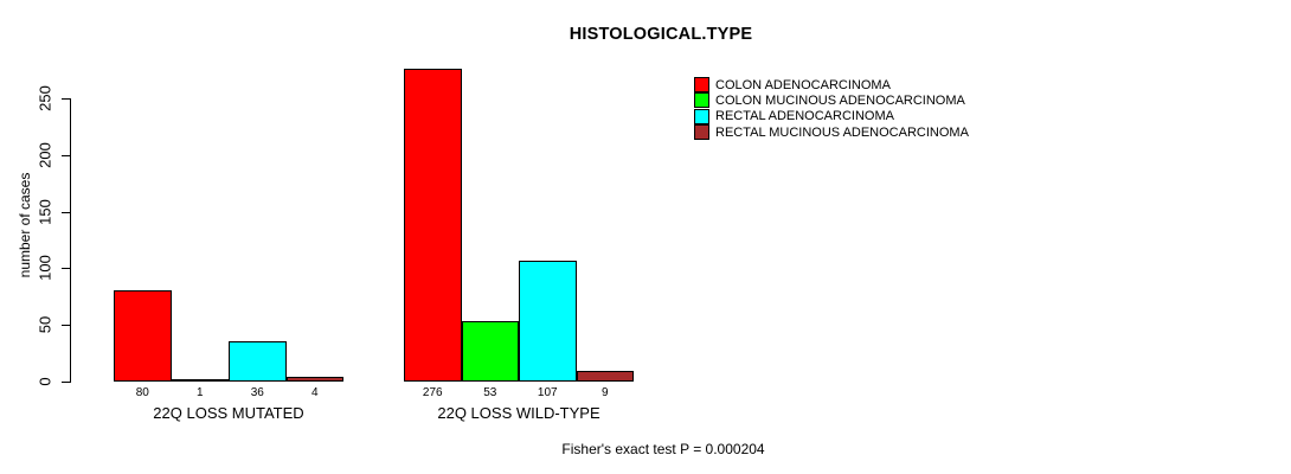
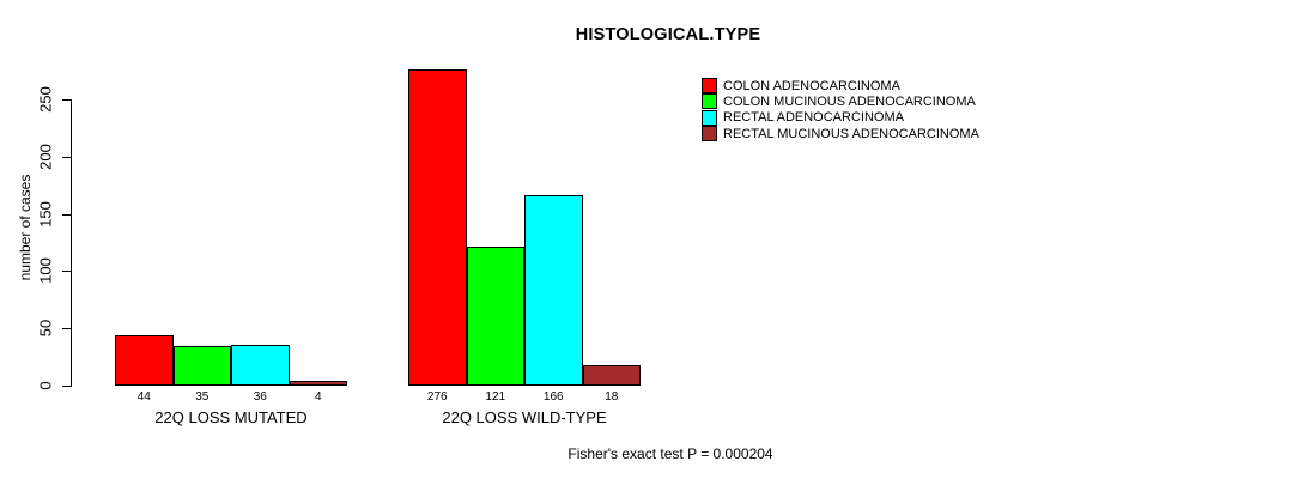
COLON ADENOCARCINOMA/22Q LOSS MUTATED: 80 -> 44
COLON MUCINOUS ADENOCARCINOMA/22Q LOSS MUTATED: 1 -> 35
COLON MUCINOUS ADENOCARCINOMA/22Q LOSS WILD-TYPE: 53 -> 121
RECTAL ADENOCARCINOMA/22Q LOSS WILD-TYPE: 107 -> 166
RECTAL MUCINOUS ADENOCARCINOMA/22Q LOSS WILD-TYPE: 9 -> 18
